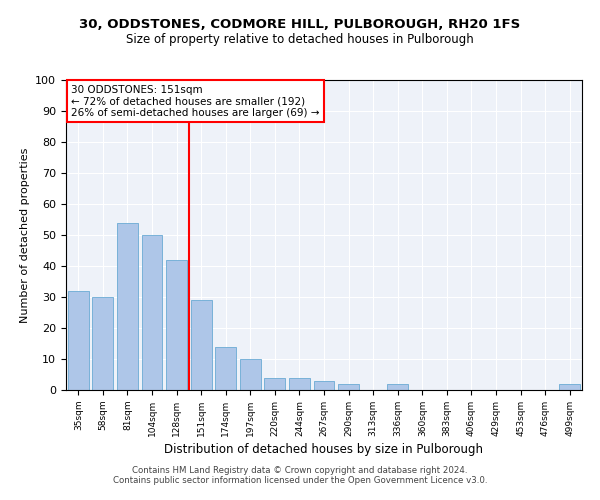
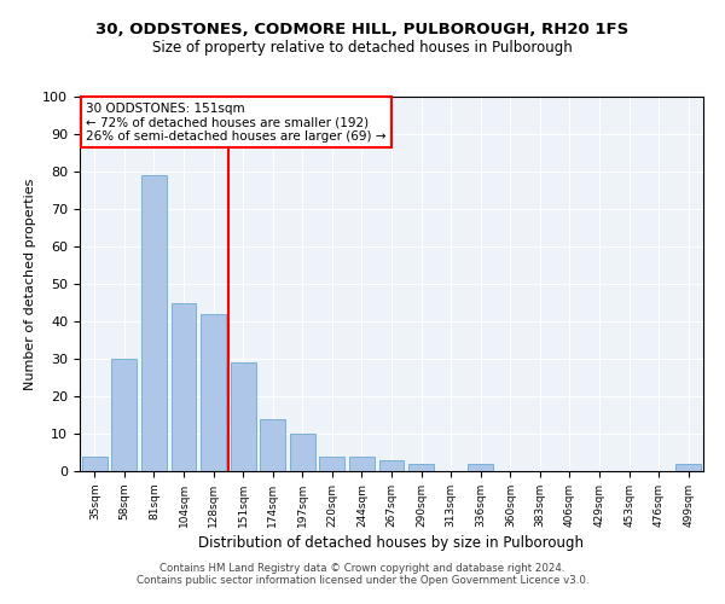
35sqm: 32 -> 4
81sqm: 54 -> 79
104sqm: 50 -> 45
